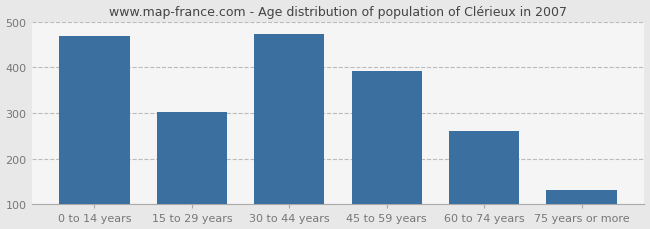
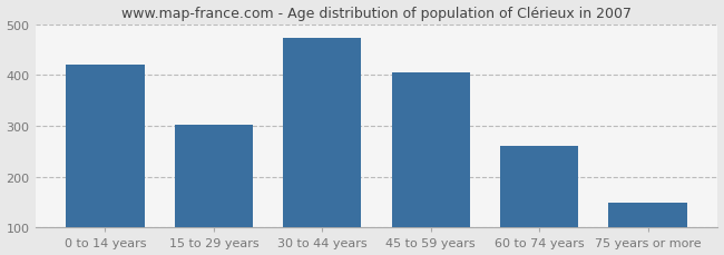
0 to 14 years: 468 -> 420
45 to 59 years: 392 -> 405
75 years or more: 132 -> 150
